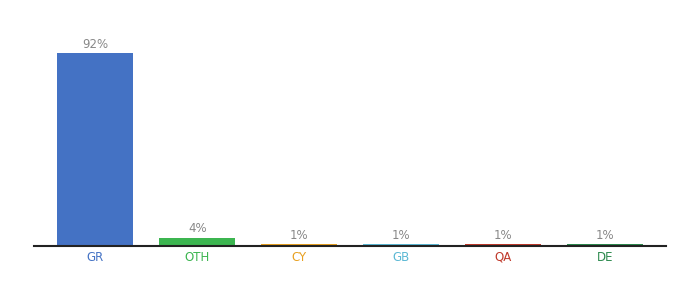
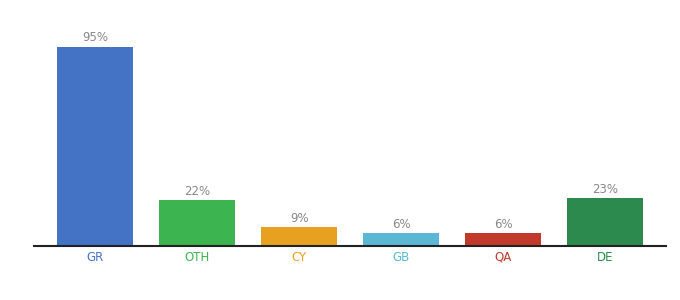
GR: 92% -> 95%
OTH: 4% -> 22%
CY: 1% -> 9%
GB: 1% -> 6%
QA: 1% -> 6%
DE: 1% -> 23%
